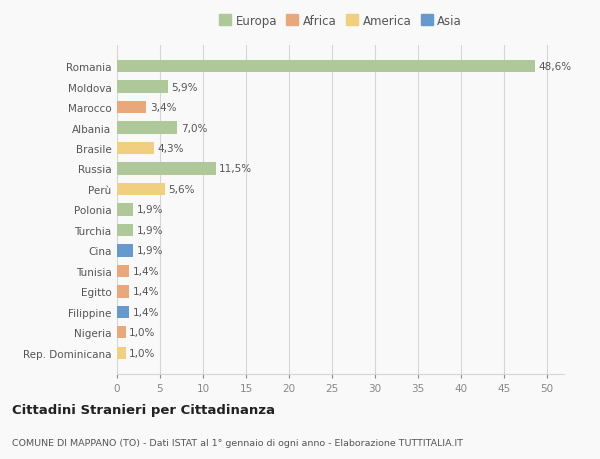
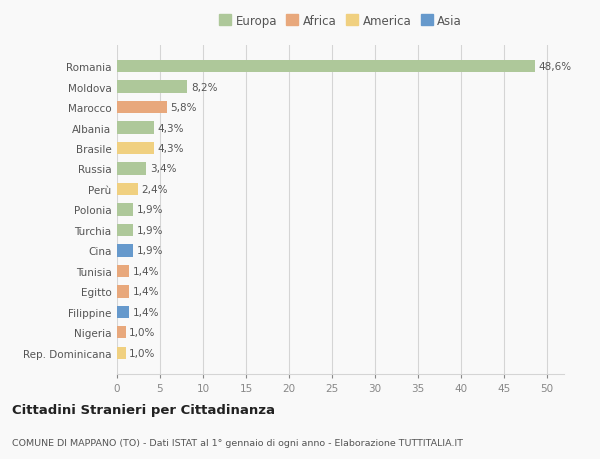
Moldova: 5,9% -> 8,2%
Marocco: 3,4% -> 5,8%
Albania: 7,0% -> 4,3%
Russia: 11,5% -> 3,4%
Perù: 5,6% -> 2,4%
